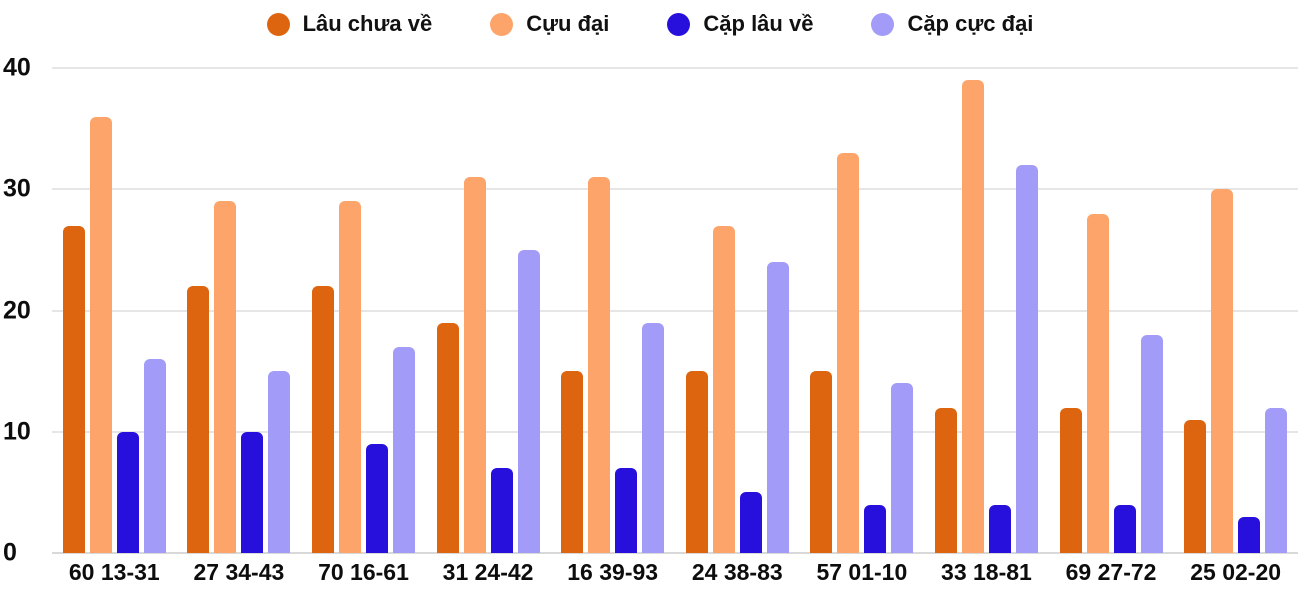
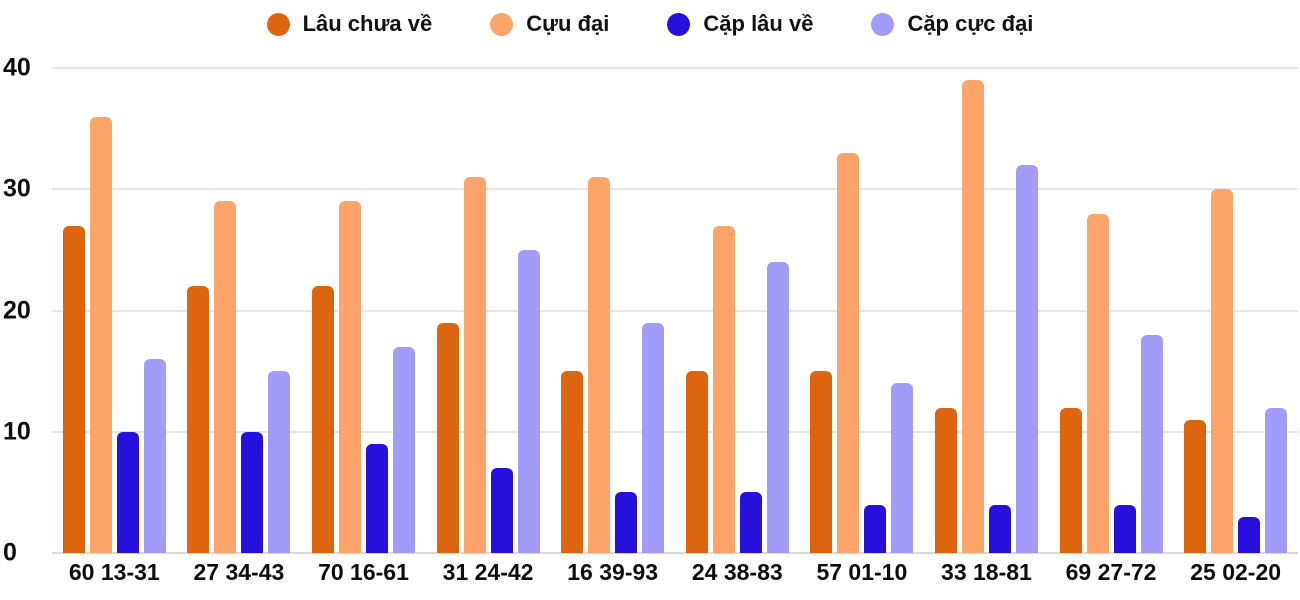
Cặp lâu về/16 39-93: 7 -> 5
